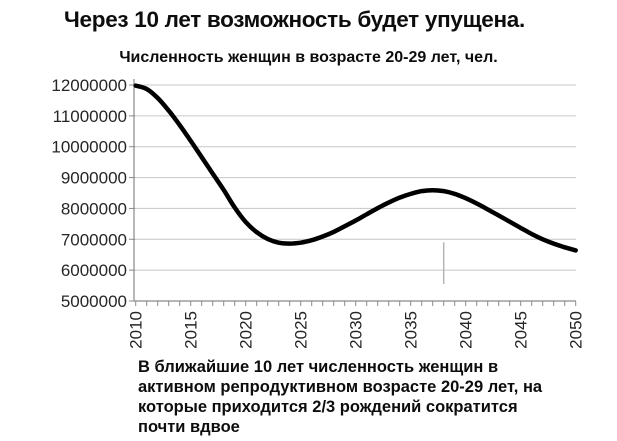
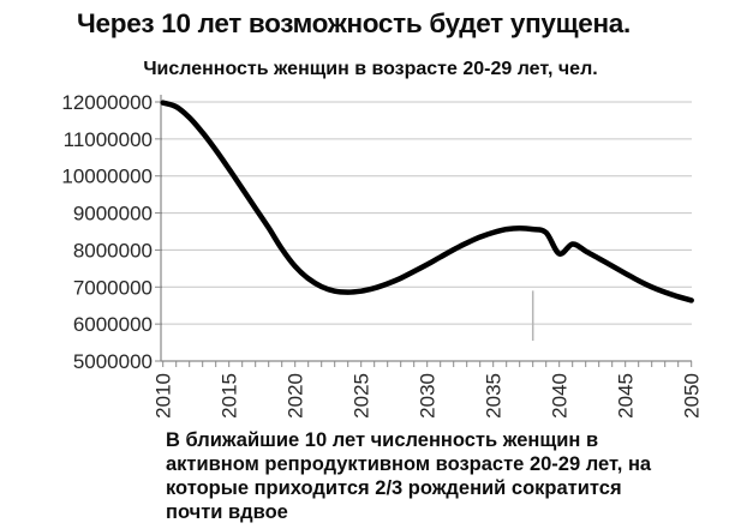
2040: 8300000 -> 7900000
